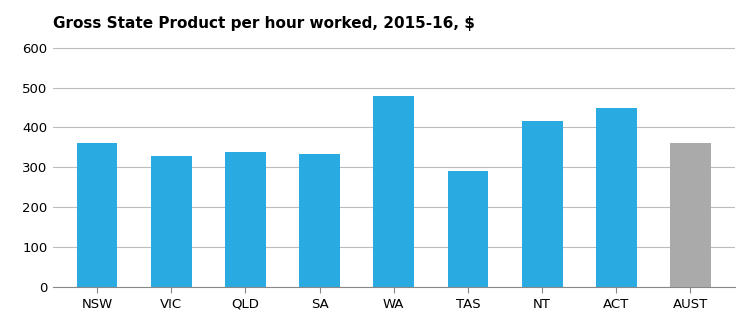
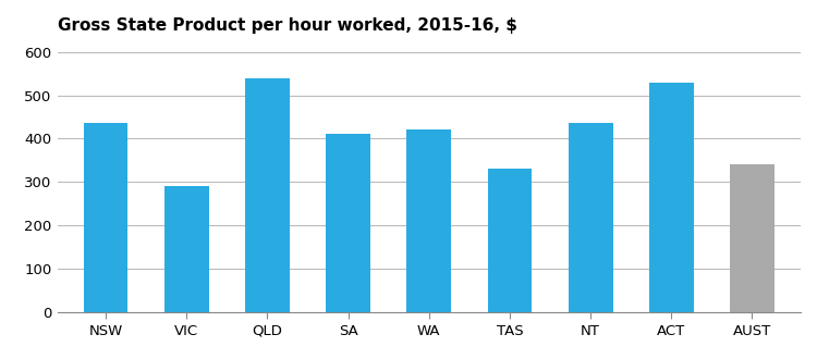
NSW: 360 -> 435
VIC: 328 -> 290
QLD: 338 -> 540
SA: 334 -> 410
WA: 478 -> 420
TAS: 292 -> 330
NT: 415 -> 435
ACT: 448 -> 530
AUST: 360 -> 340
